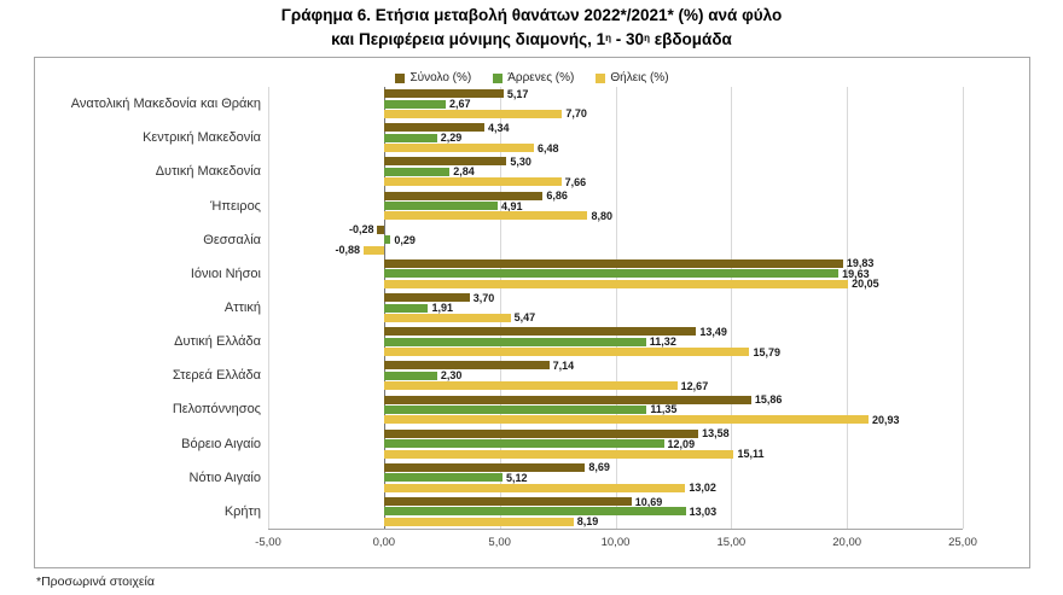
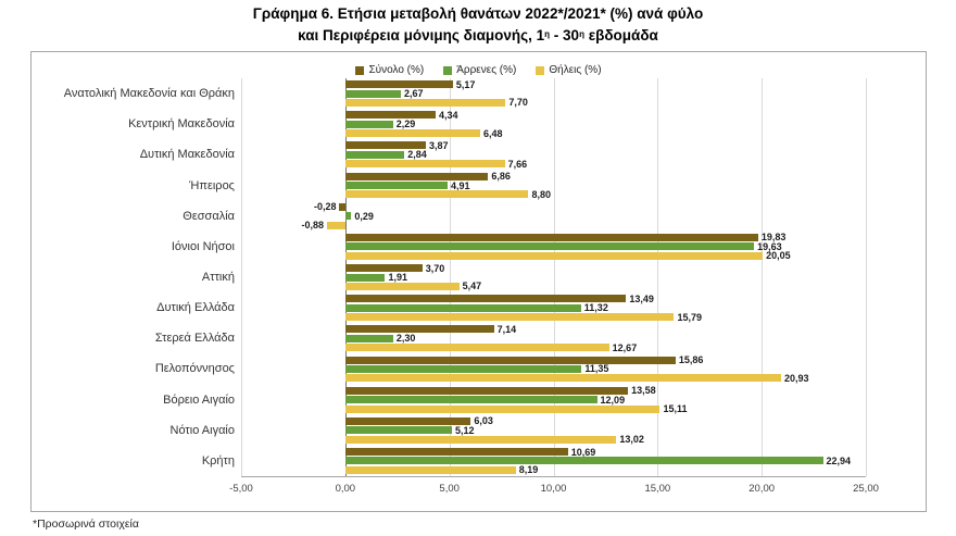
Σύνολο (%)/Δυτική Μακεδονία: 5,30 -> 3,87
Σύνολο (%)/Νότιο Αιγαίο: 8,69 -> 6,03
Άρρενες (%)/Κρήτη: 13,03 -> 22,94
